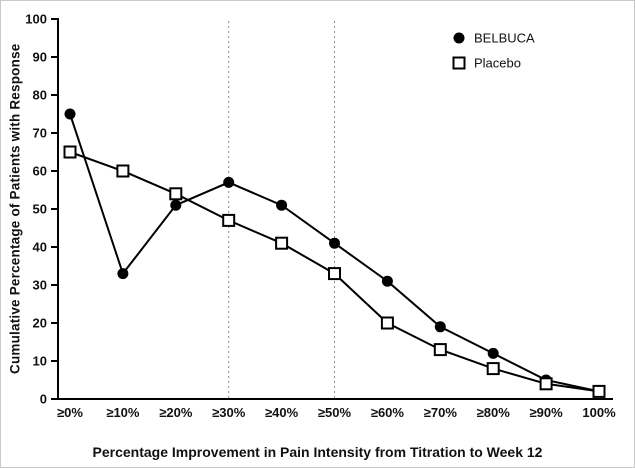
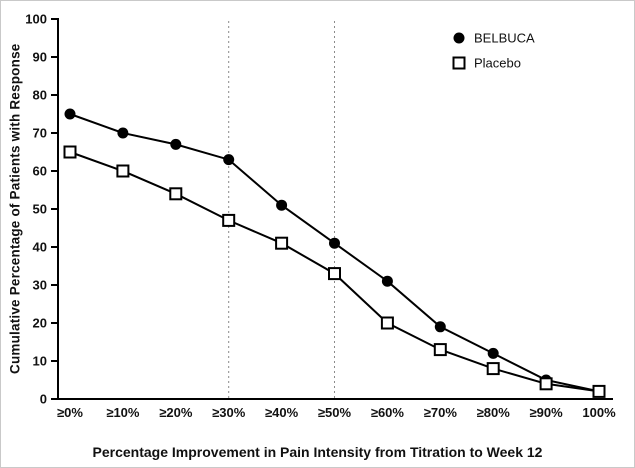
BELBUCA/≥10%: 33 -> 70
BELBUCA/≥20%: 51 -> 67
BELBUCA/≥30%: 57 -> 63
